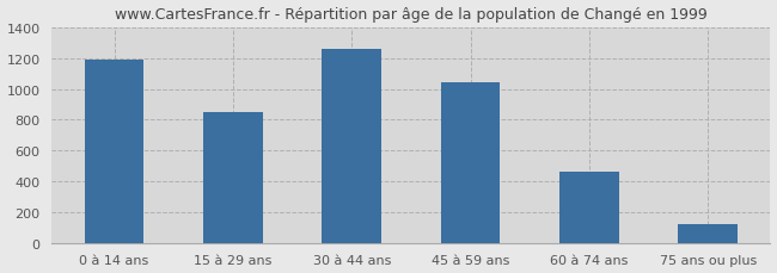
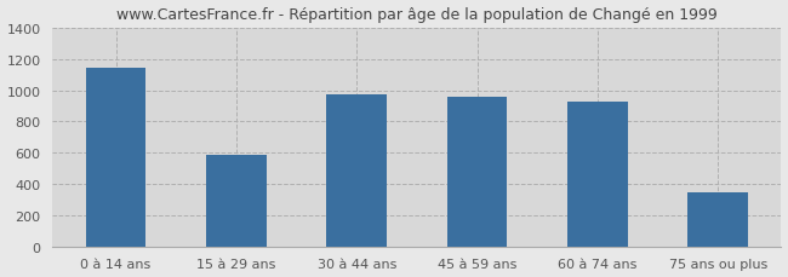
0 à 14 ans: 1190 -> 1140
15 à 29 ans: 850 -> 590
30 à 44 ans: 1260 -> 970
45 à 59 ans: 1040 -> 960
60 à 74 ans: 460 -> 930
75 ans ou plus: 120 -> 350
